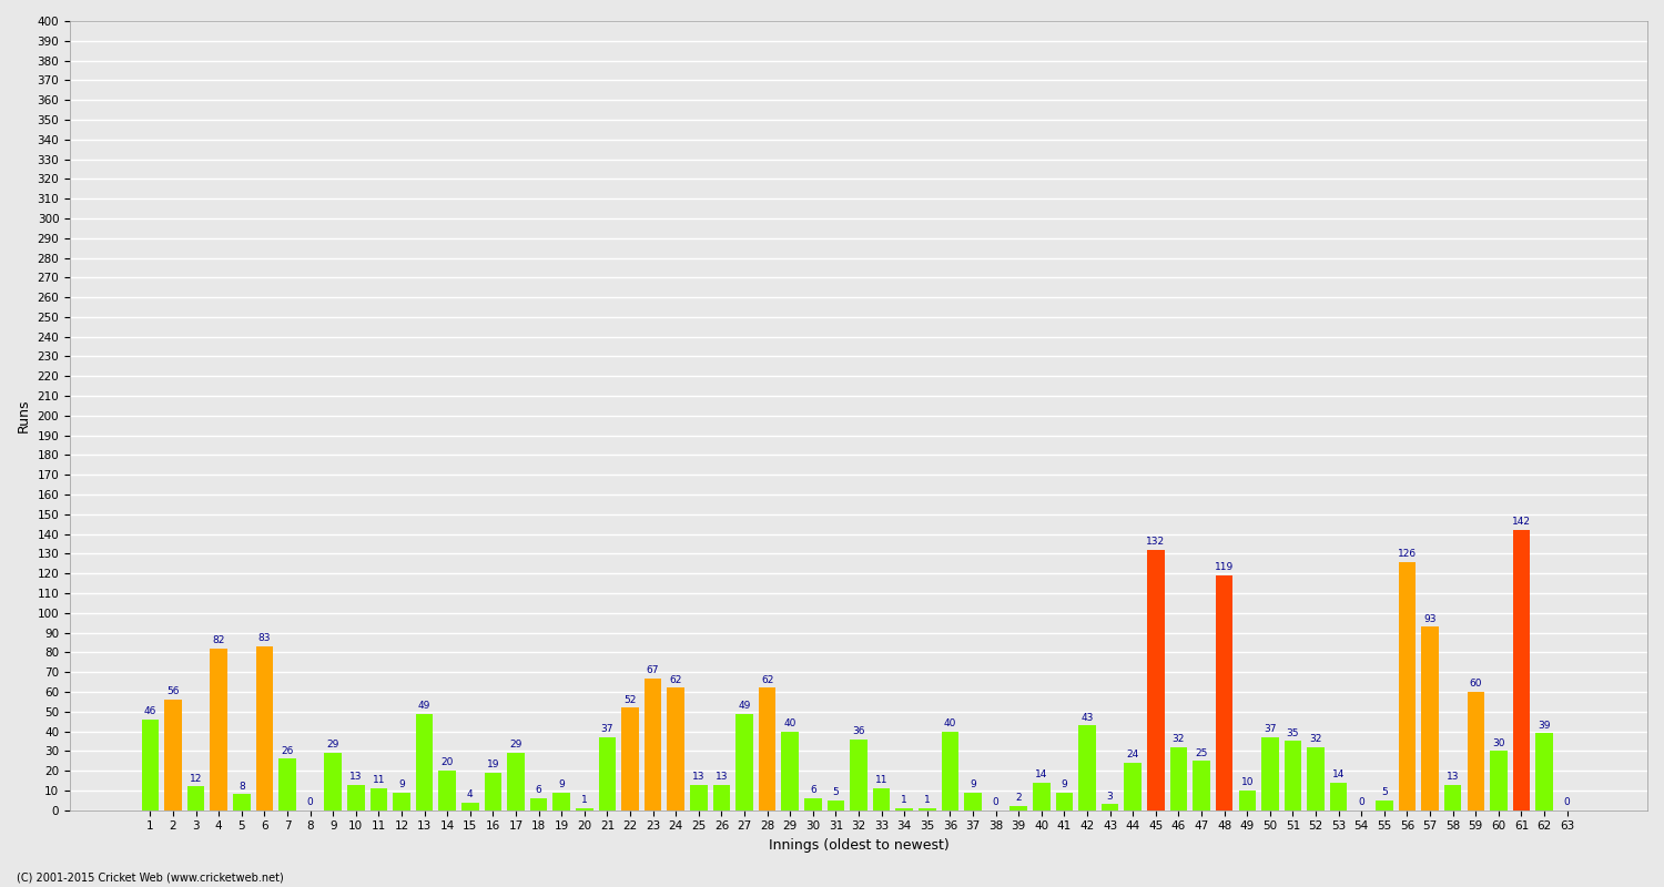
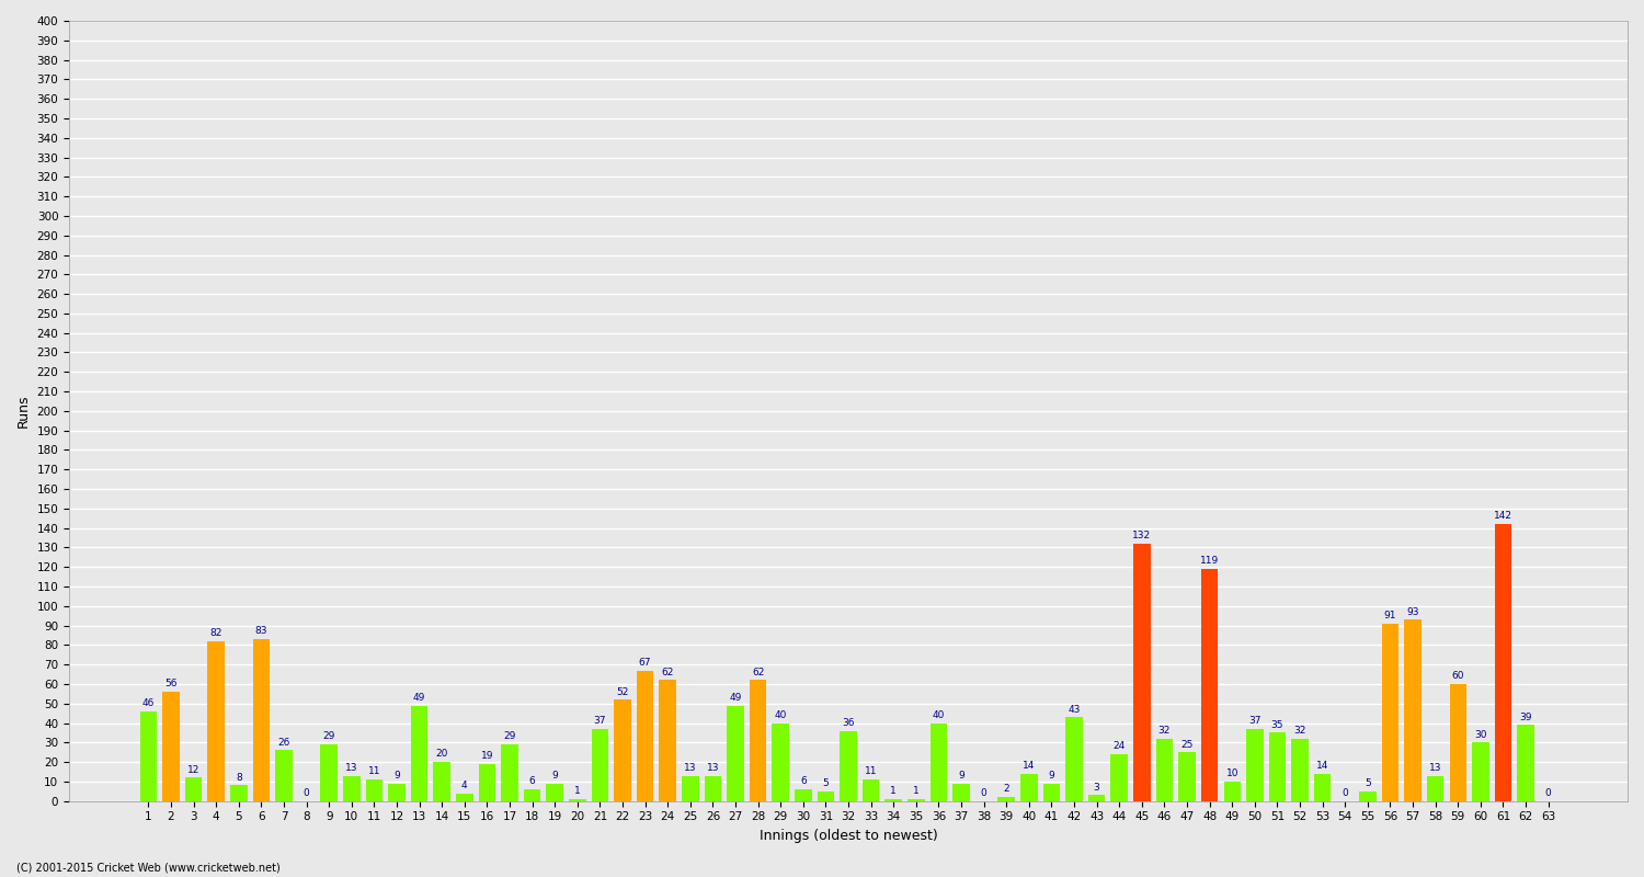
56: 126 -> 91
